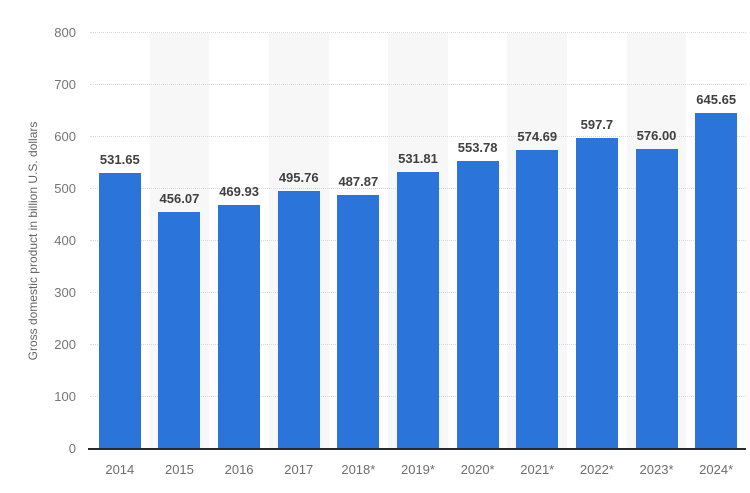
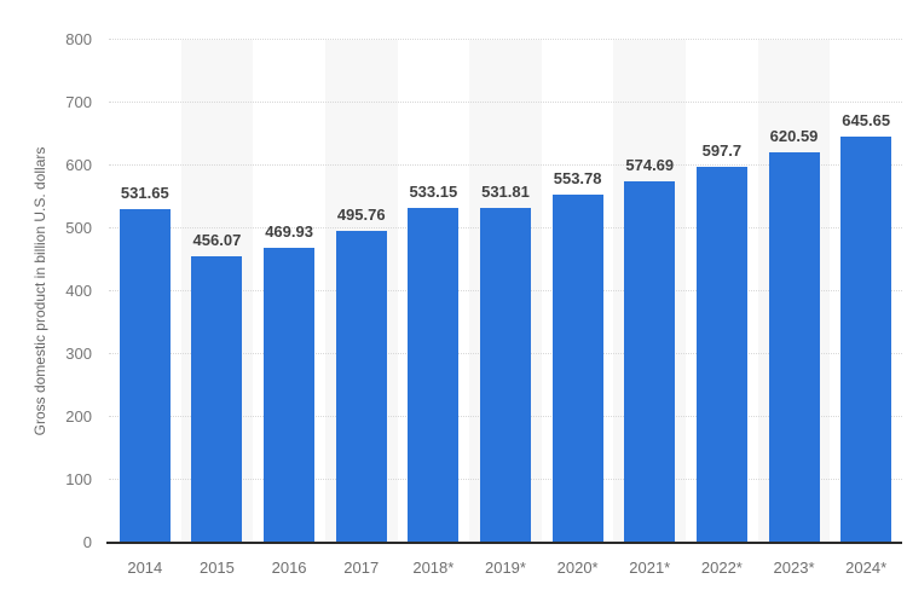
2018*: 487.87 -> 533.15
2023*: 576.00 -> 620.59
